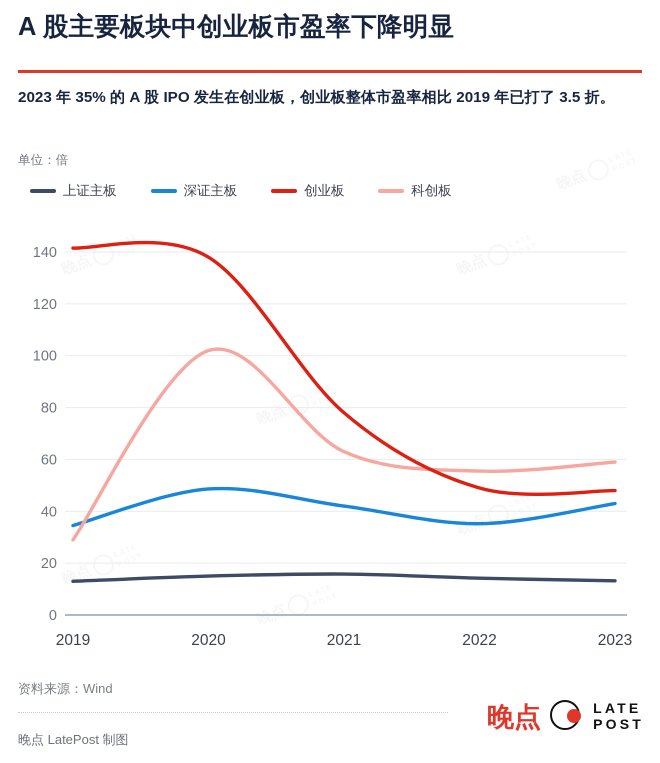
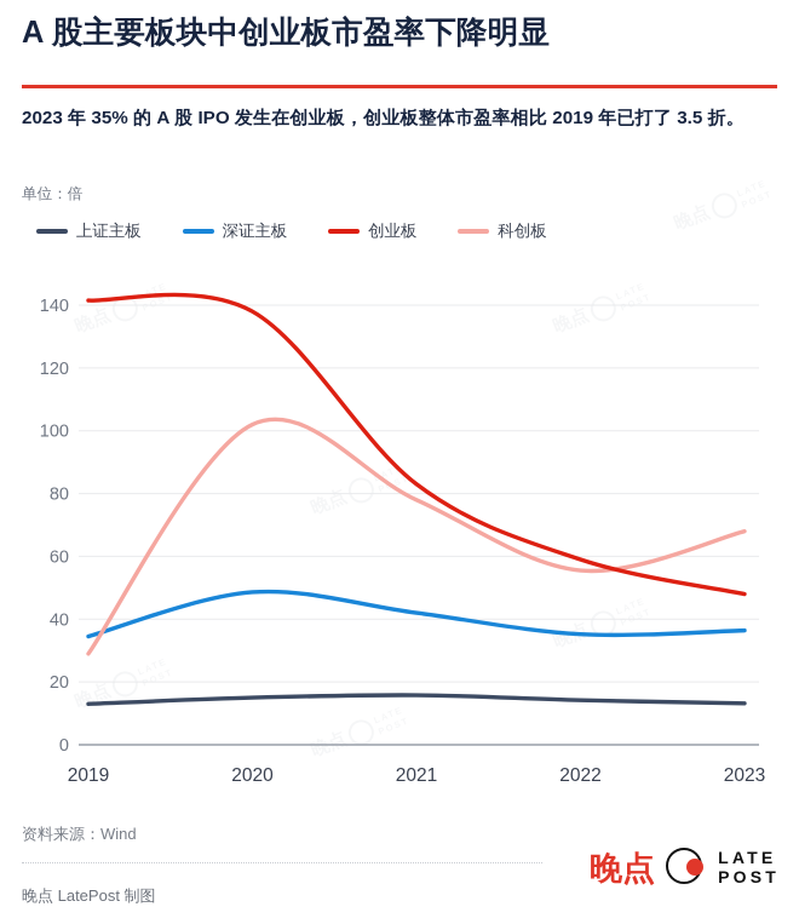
创业板/2021: 78 -> 83
科创板/2021: 63 -> 78
创业板/2022: 49 -> 59
深证主板/2023: 43 -> 36
科创板/2023: 59 -> 68
